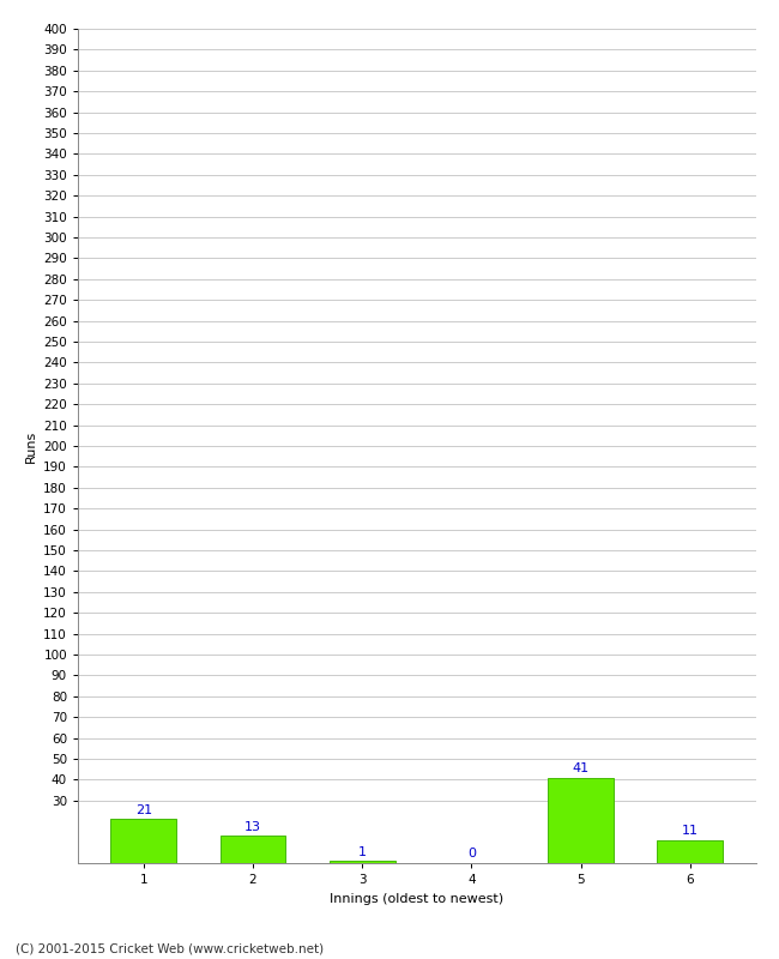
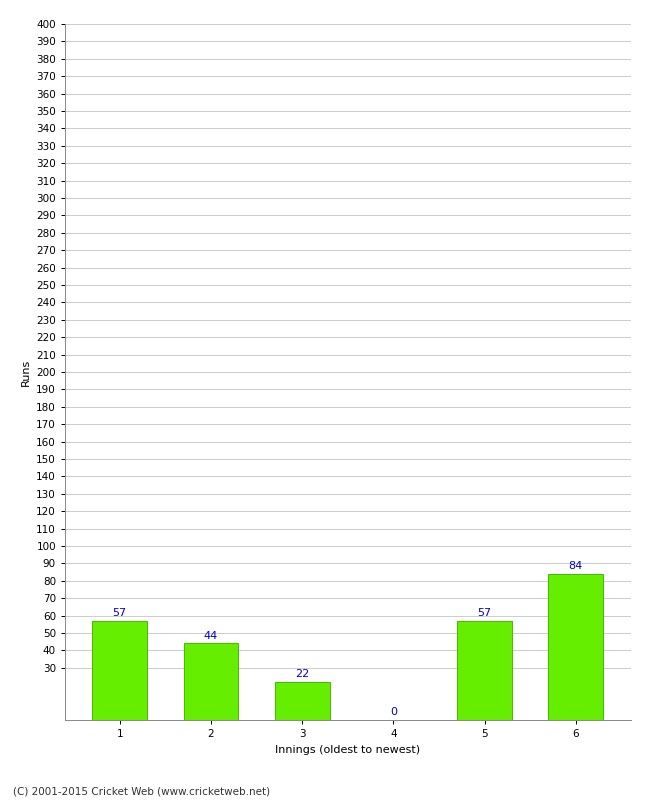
1: 21 -> 57
2: 13 -> 44
3: 1 -> 22
5: 41 -> 57
6: 11 -> 84
